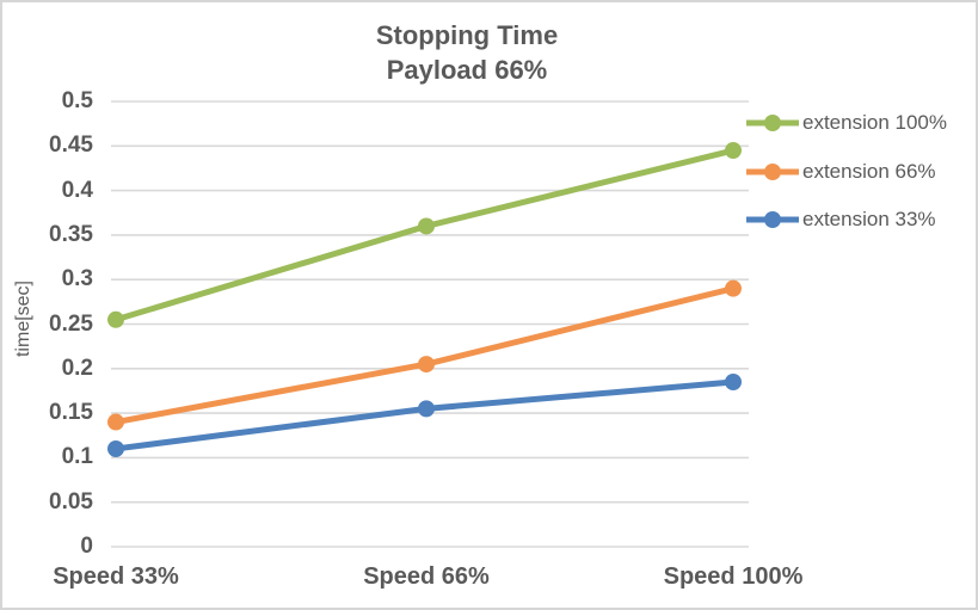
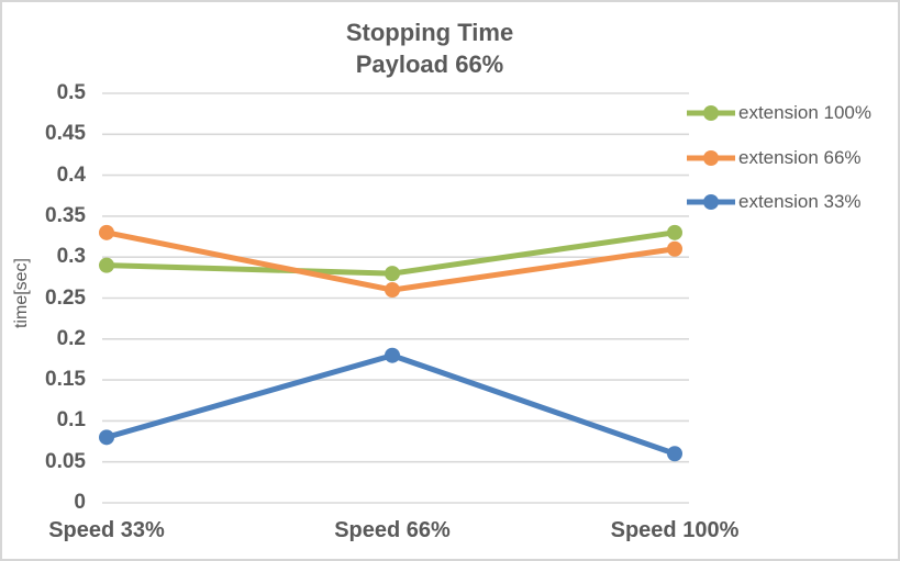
extension 100%/Speed 33%: 0.26 -> 0.29
extension 66%/Speed 33%: 0.14 -> 0.33
extension 33%/Speed 33%: 0.11 -> 0.08
extension 100%/Speed 66%: 0.36 -> 0.28
extension 66%/Speed 66%: 0.20 -> 0.26
extension 33%/Speed 66%: 0.15 -> 0.18
extension 100%/Speed 100%: 0.45 -> 0.33
extension 66%/Speed 100%: 0.29 -> 0.31
extension 33%/Speed 100%: 0.18 -> 0.06
